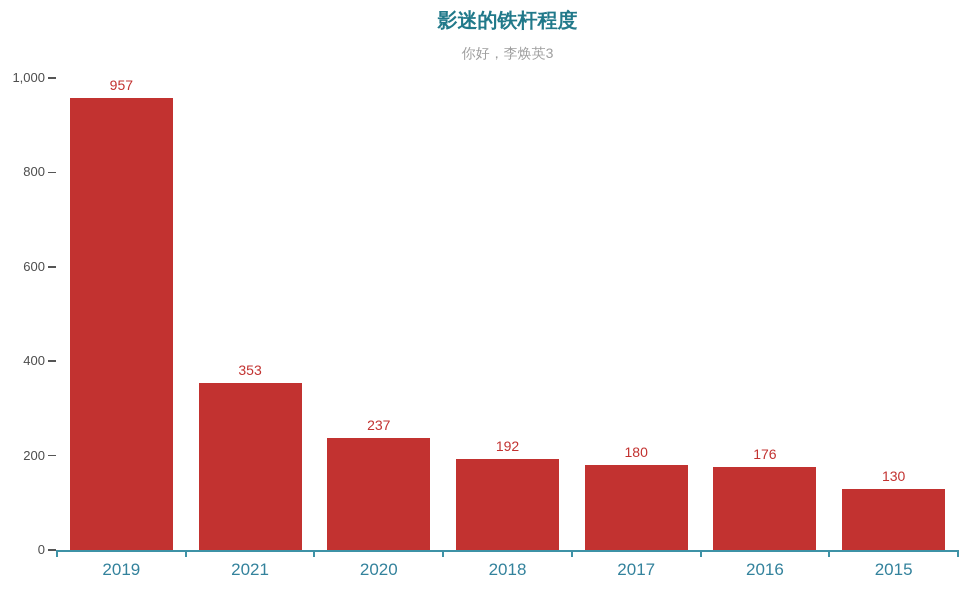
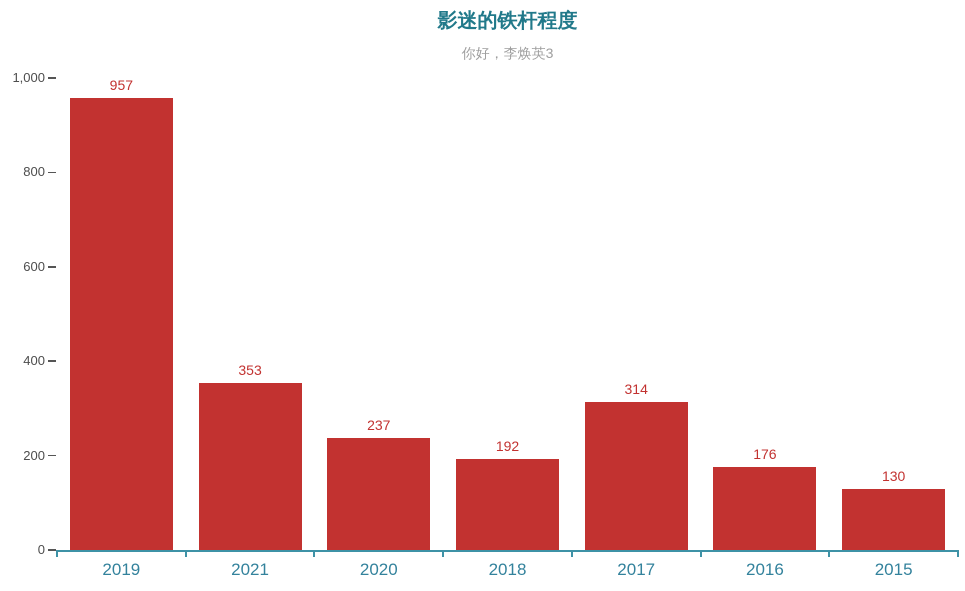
2017: 180 -> 314
